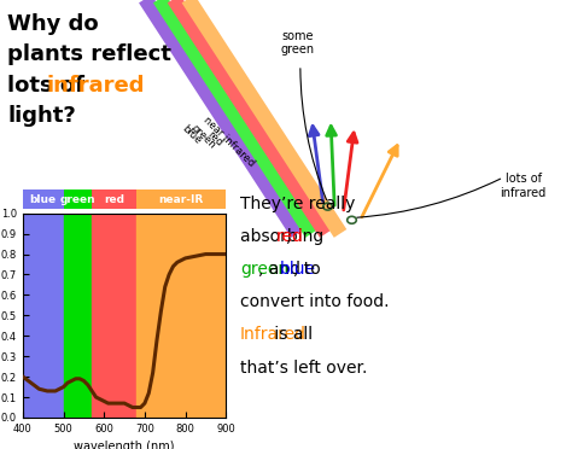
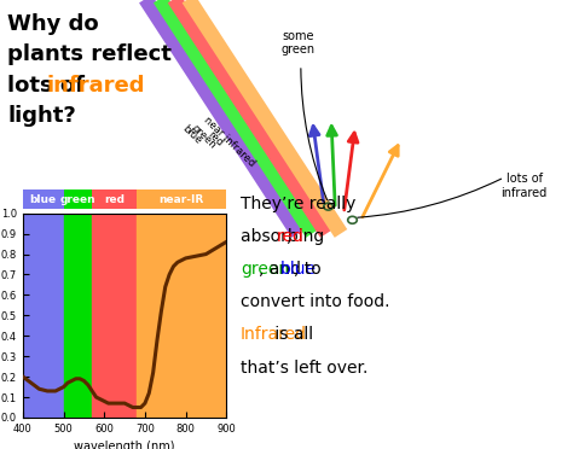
900: 0.80 -> 0.86
